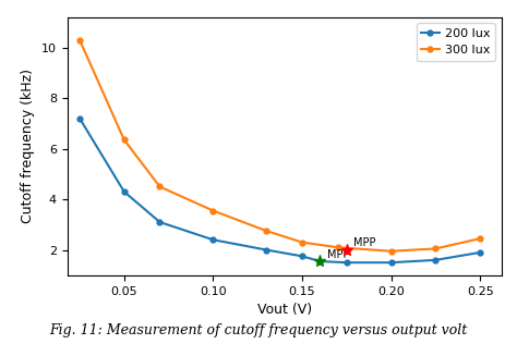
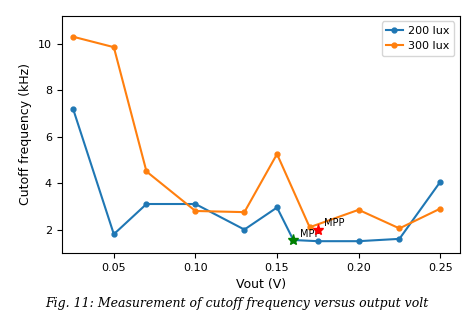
200 lux/0.05: 4.30 -> 1.80
300 lux/0.05: 6.35 -> 9.85
200 lux/0.10: 2.40 -> 3.10
300 lux/0.10: 3.55 -> 2.80
200 lux/0.15: 1.75 -> 2.95
300 lux/0.15: 2.30 -> 5.25
300 lux/0.20: 1.95 -> 2.85
200 lux/0.25: 1.90 -> 4.05
300 lux/0.25: 2.45 -> 2.90
